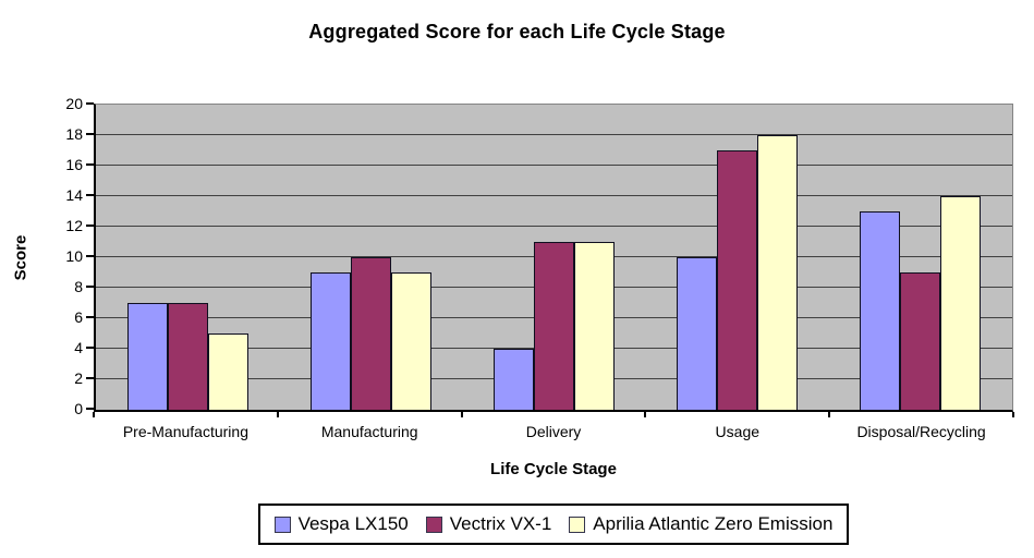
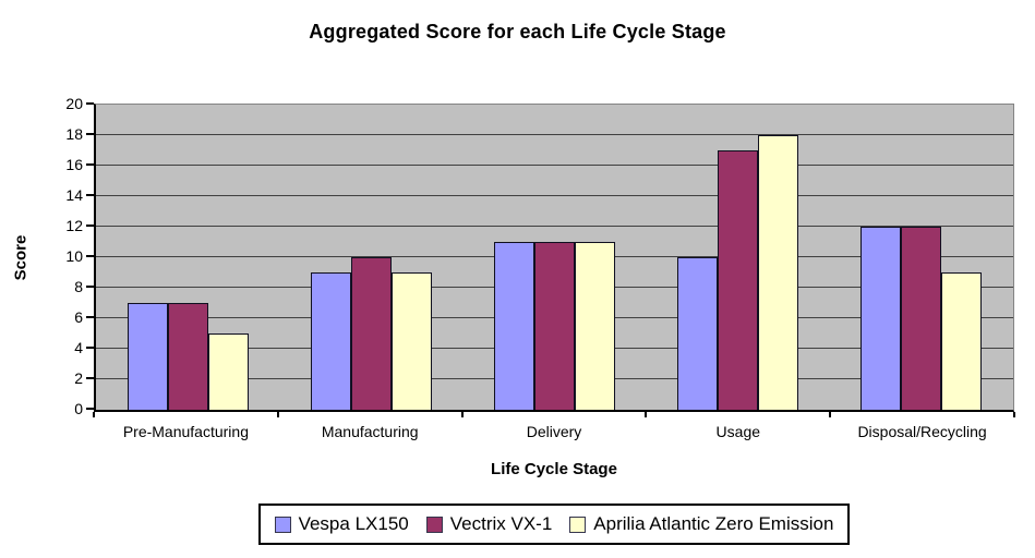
Vespa LX150/Delivery: 4 -> 11
Vespa LX150/Disposal/Recycling: 13 -> 12
Vectrix VX-1/Disposal/Recycling: 9 -> 12
Aprilia Atlantic Zero Emission/Disposal/Recycling: 14 -> 9
